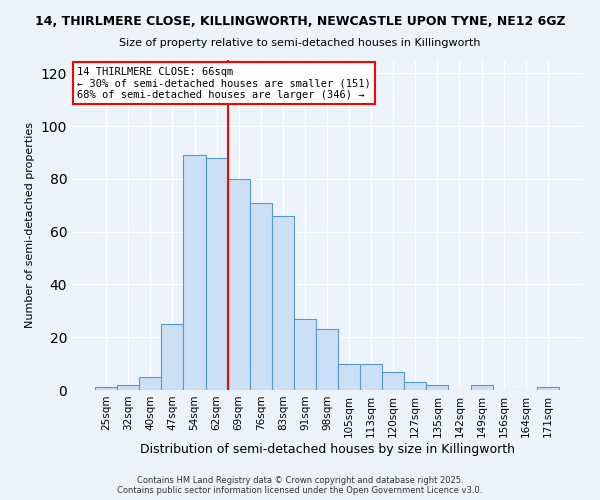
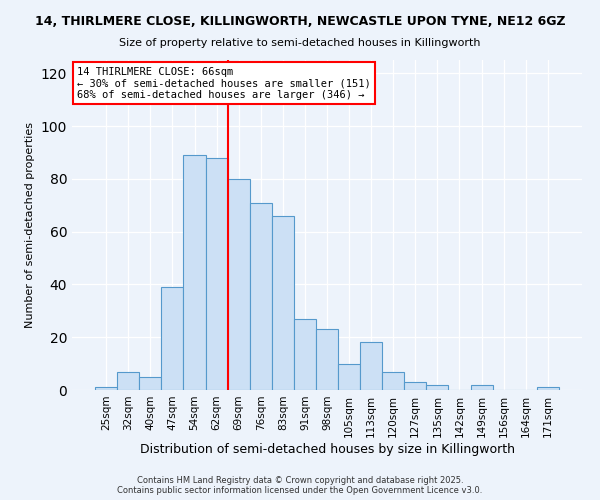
32sqm: 2 -> 7
47sqm: 25 -> 39
113sqm: 10 -> 18
